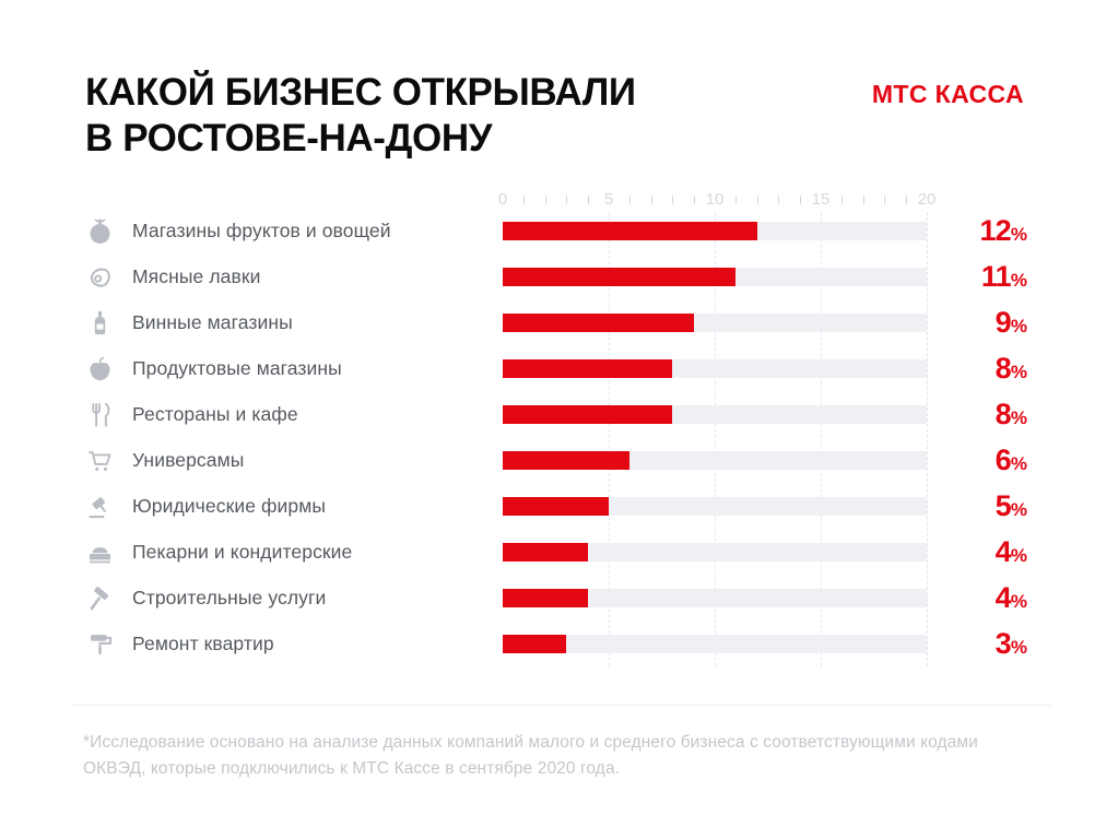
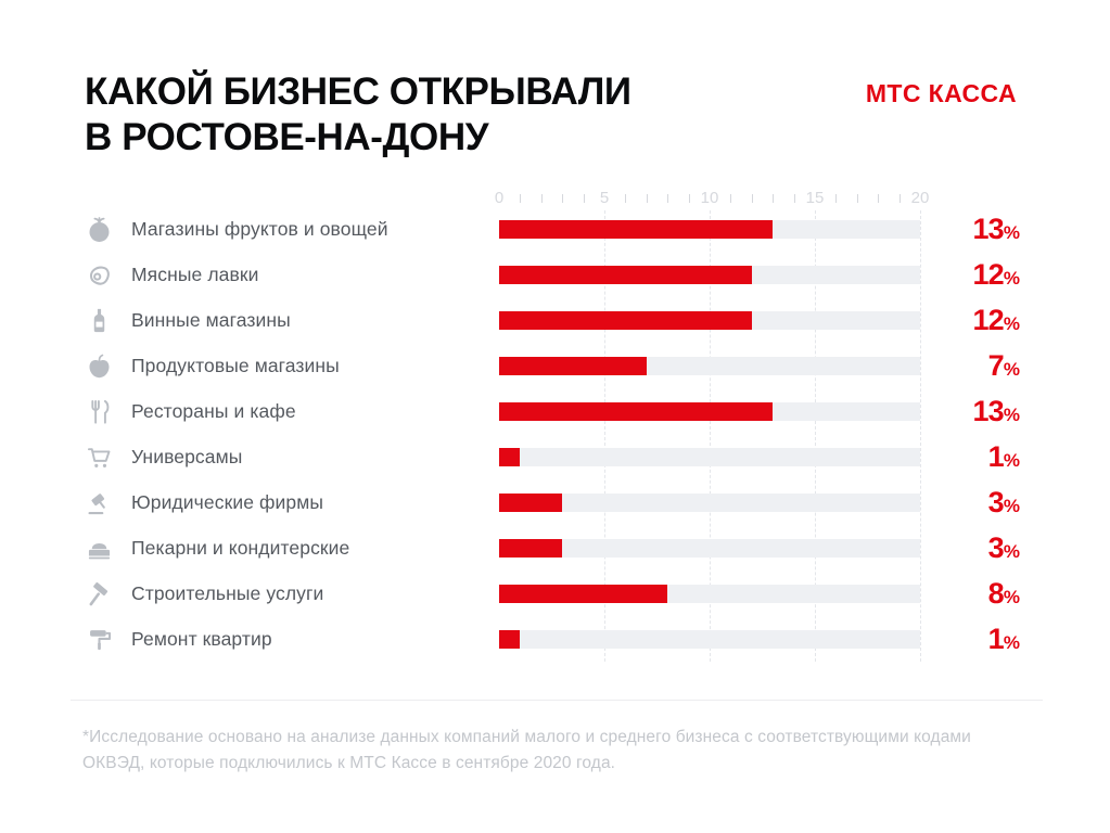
Магазины фруктов и овощей: 12 -> 13
Мясные лавки: 11 -> 12
Винные магазины: 9 -> 12
Продуктовые магазины: 8 -> 7
Рестораны и кафе: 8 -> 13
Универсамы: 6 -> 1
Юридические фирмы: 5 -> 3
Пекарни и кондитерские: 4 -> 3
Строительные услуги: 4 -> 8
Ремонт квартир: 3 -> 1
